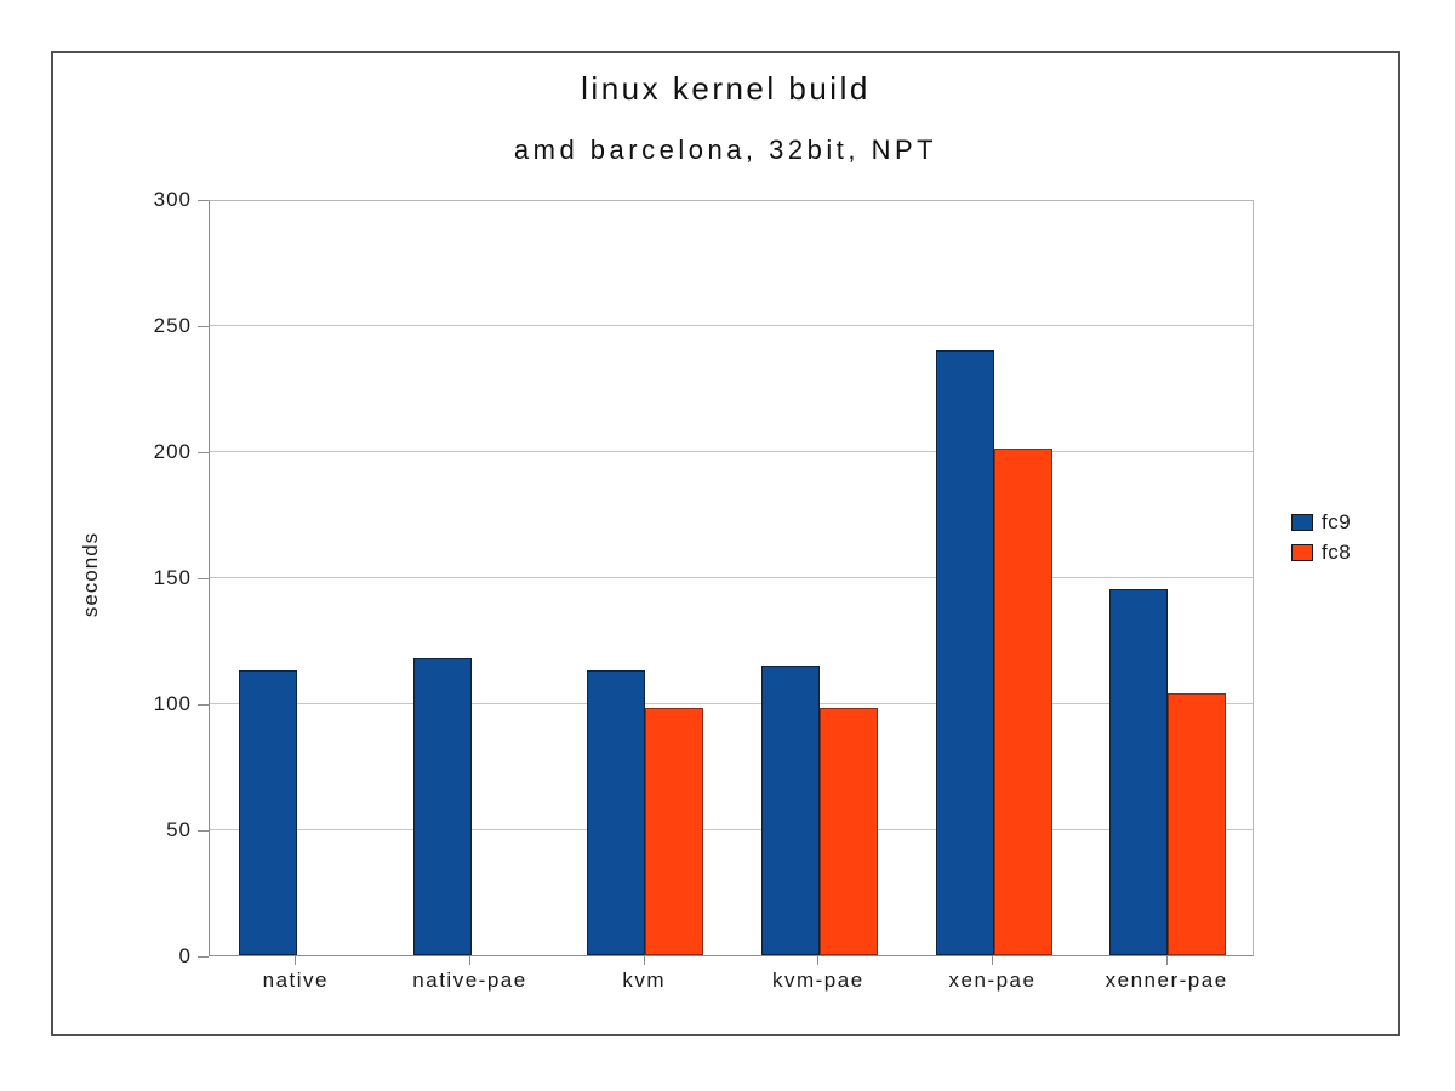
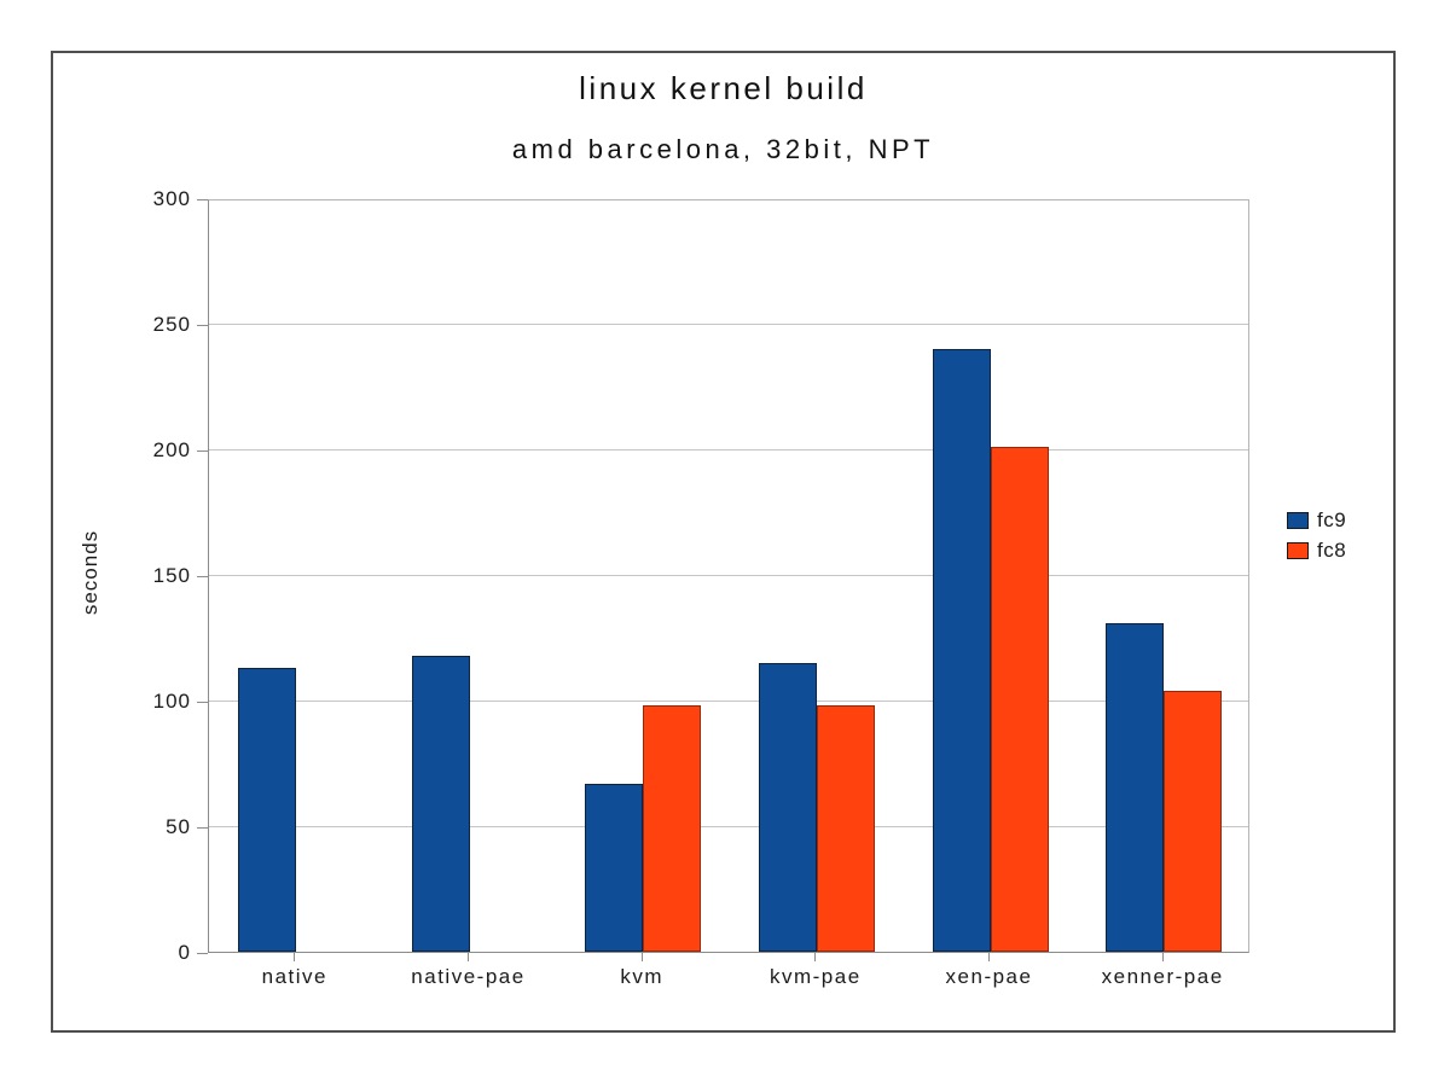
fc9/kvm: 113 -> 67
fc9/xenner-pae: 145 -> 131
